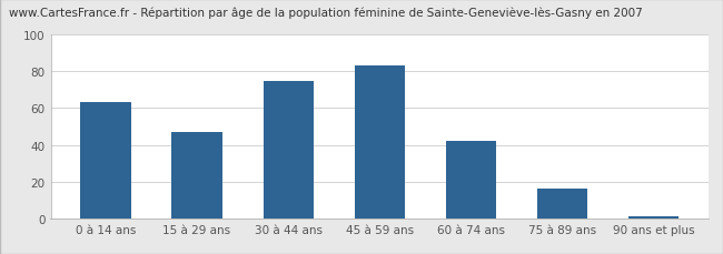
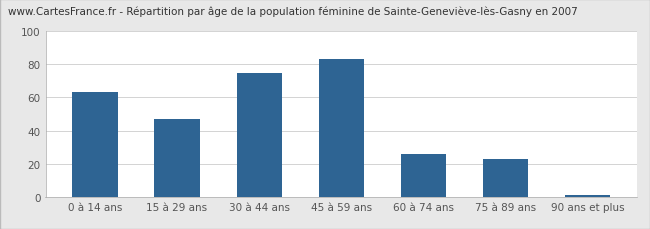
60 à 74 ans: 42 -> 26
75 à 89 ans: 16 -> 23
